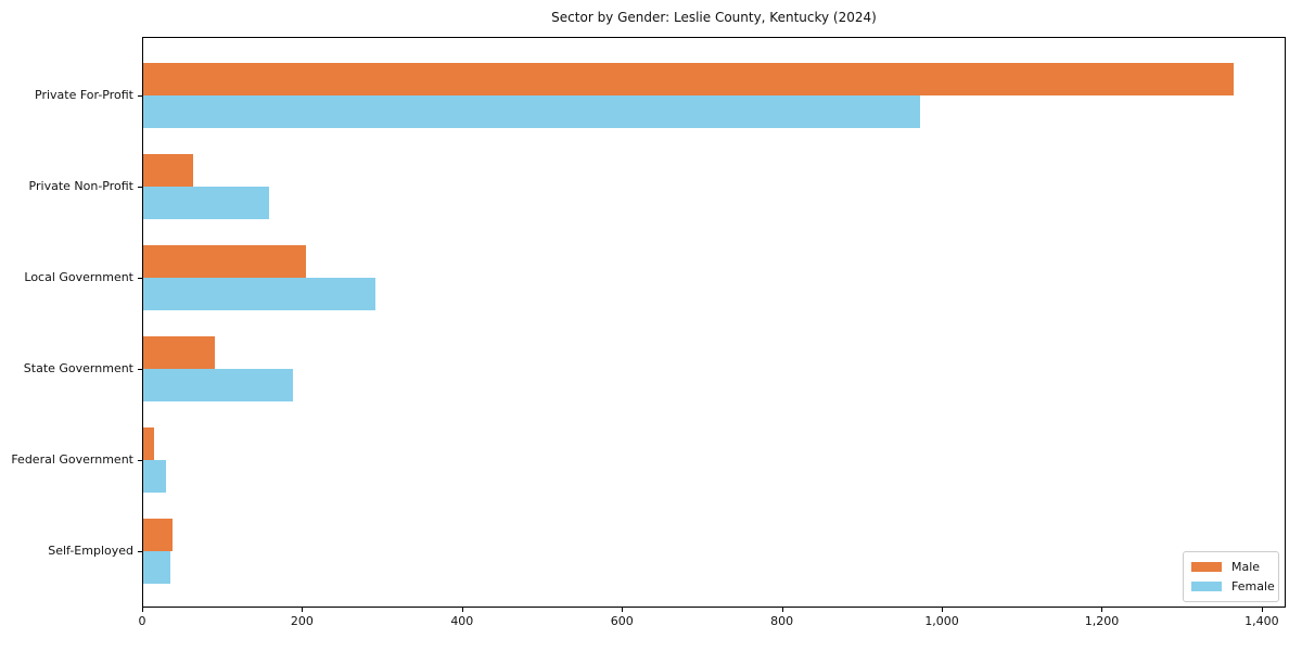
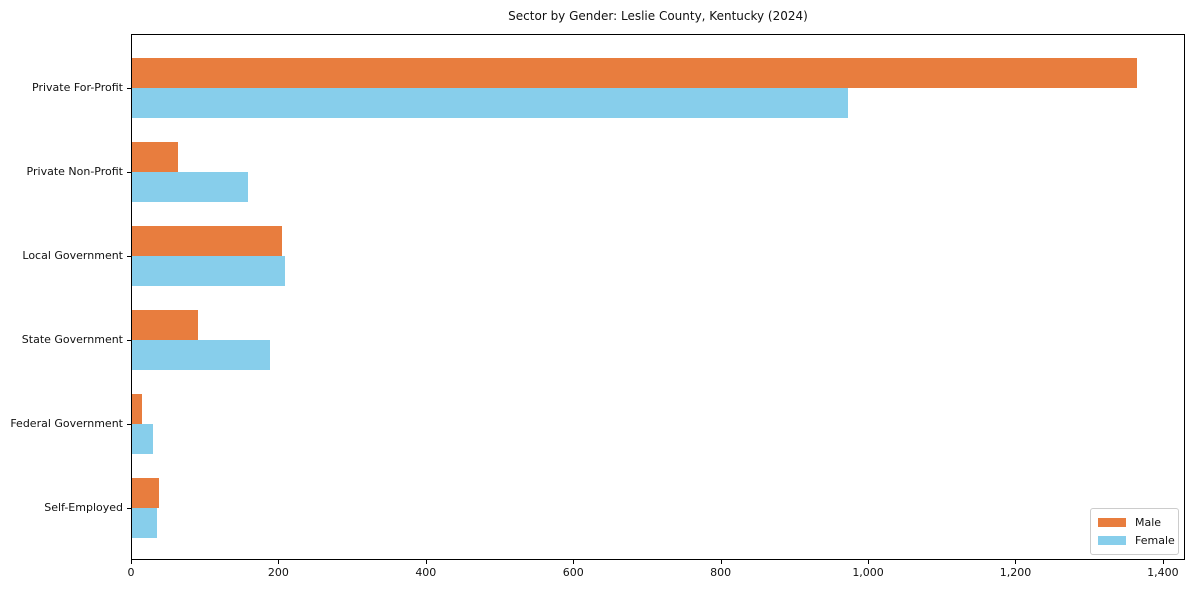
Female/Local Government: 290 -> 210
